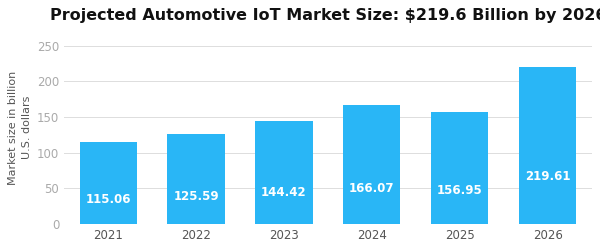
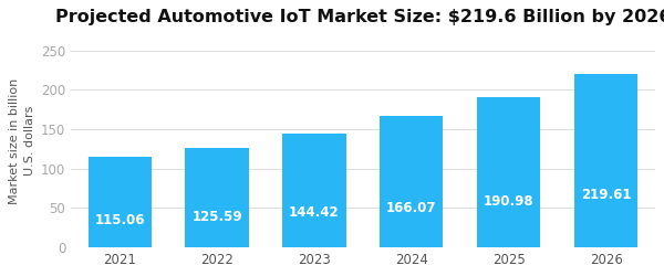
2025: 156.95 -> 190.98
